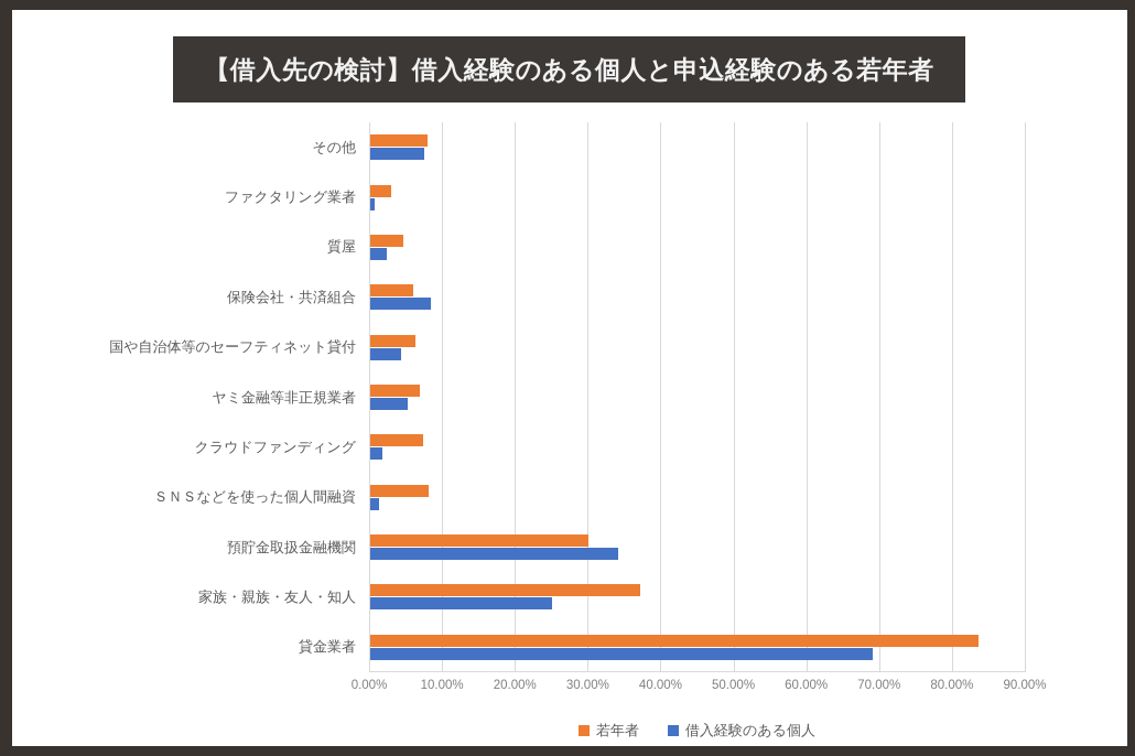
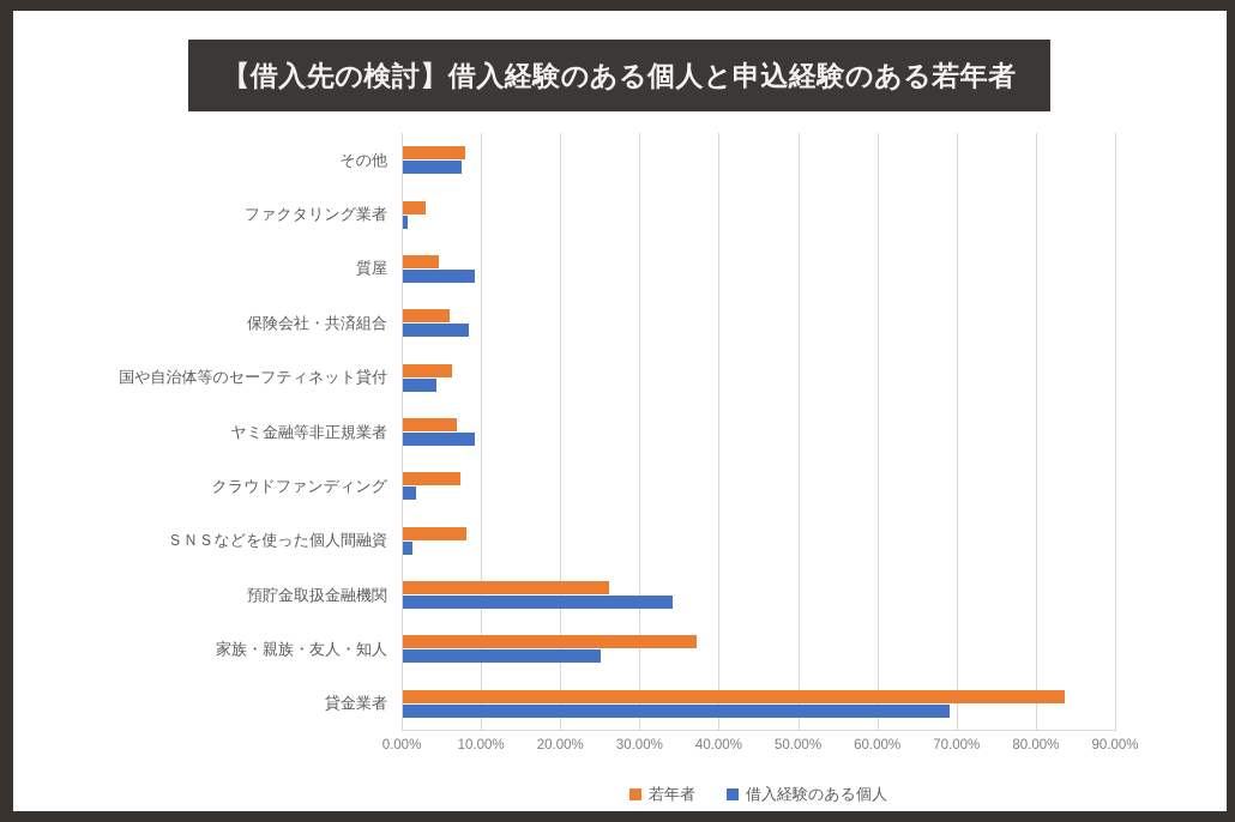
借入経験のある個人/質屋: 2% -> 9%
借入経験のある個人/ヤミ金融等非正規業者: 5% -> 9%
若年者/預貯金取扱金融機関: 30% -> 26%
